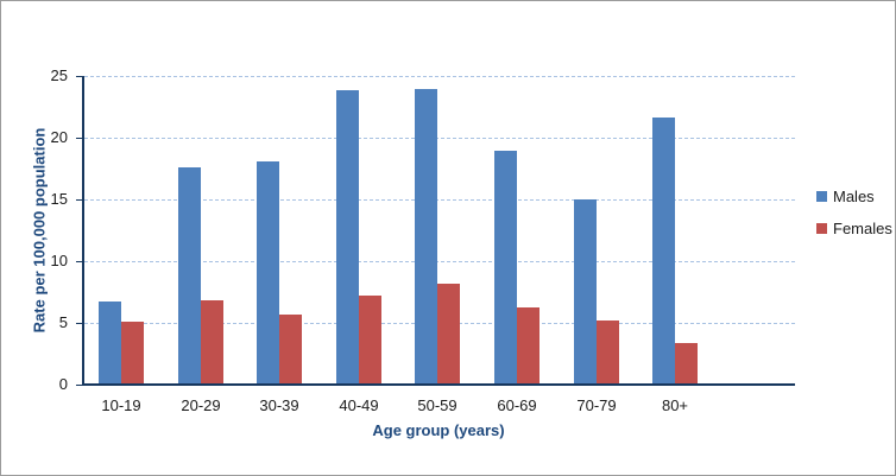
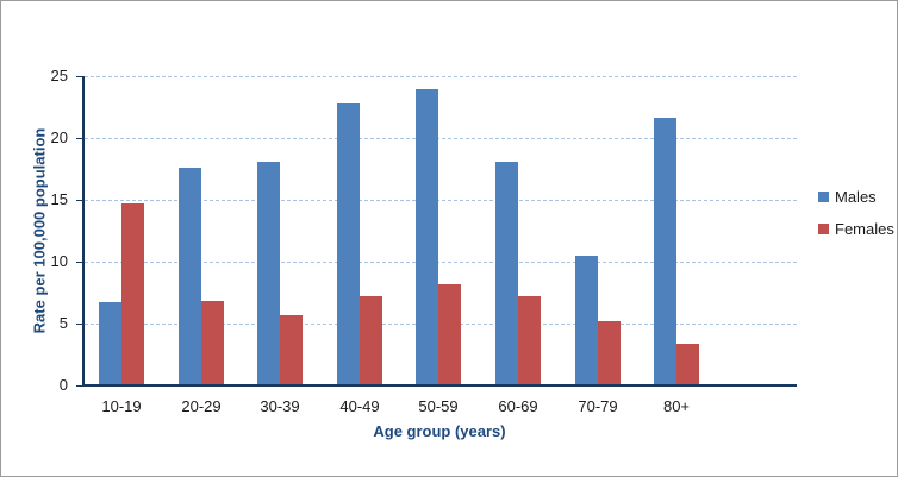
Females/10-19: 5.1 -> 14.7
Males/40-49: 23.9 -> 22.8
Males/60-69: 19.0 -> 18.1
Females/60-69: 6.3 -> 7.2
Males/70-79: 15.0 -> 10.5
